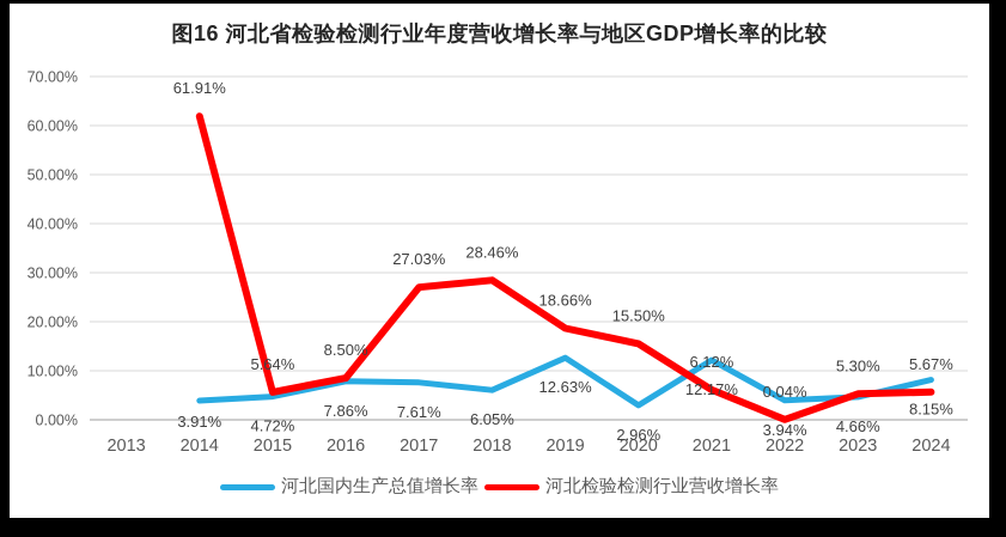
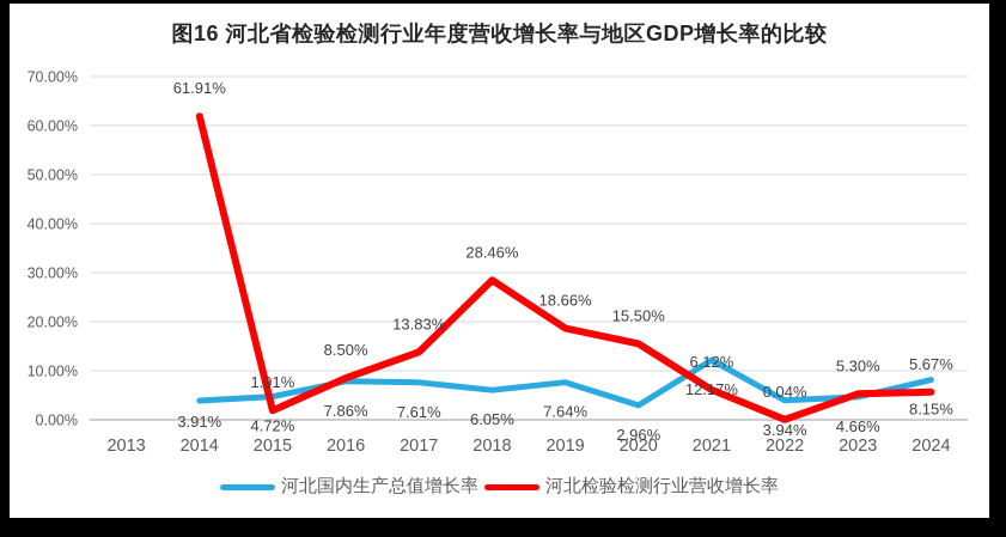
河北检验检测行业营收增长率/2015: 5.64% -> 1.91%
河北检验检测行业营收增长率/2017: 27.03% -> 13.83%
河北国内生产总值增长率/2019: 12.63% -> 7.64%
